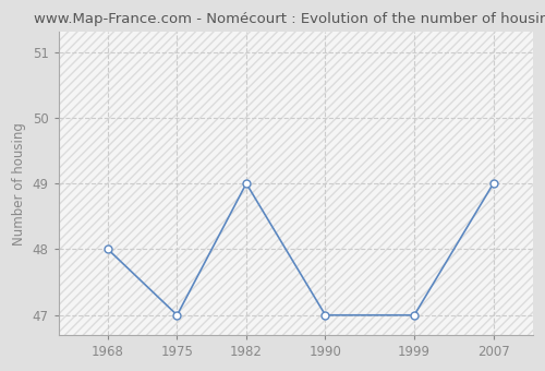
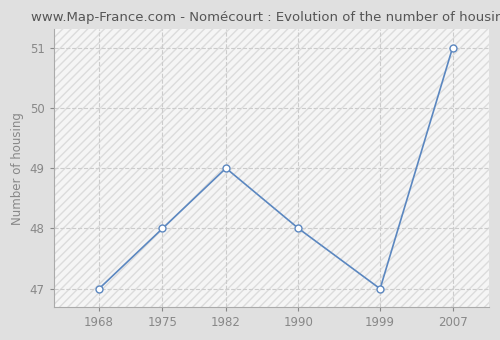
1968: 48 -> 47
1975: 47 -> 48
1990: 47 -> 48
2007: 49 -> 51
